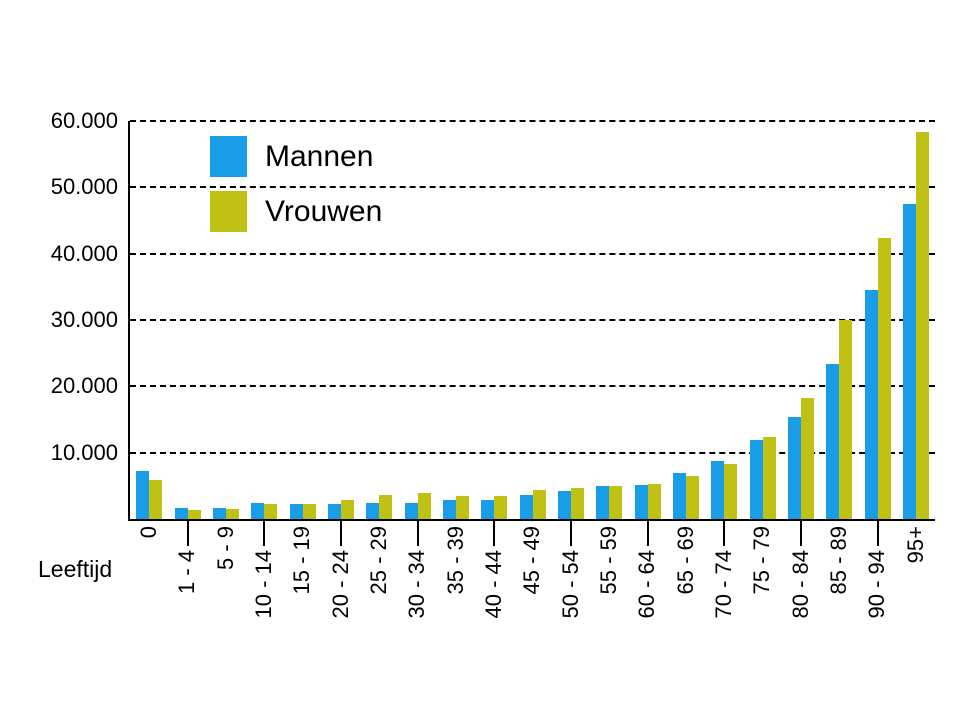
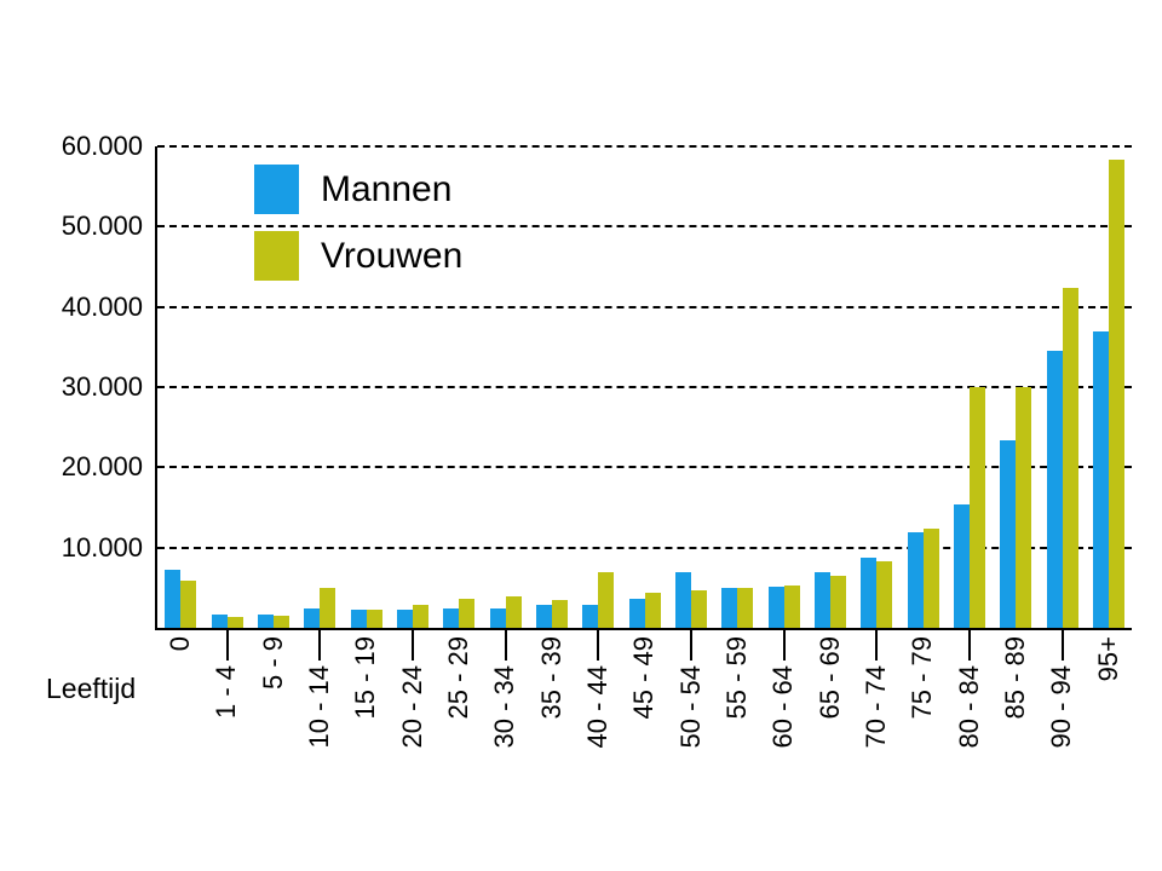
Vrouwen/10 - 14: 2000 -> 5000
Vrouwen/40 - 44: 4000 -> 7000
Mannen/50 - 54: 4000 -> 7000
Vrouwen/80 - 84: 18000 -> 30000
Mannen/95+: 48000 -> 37000
